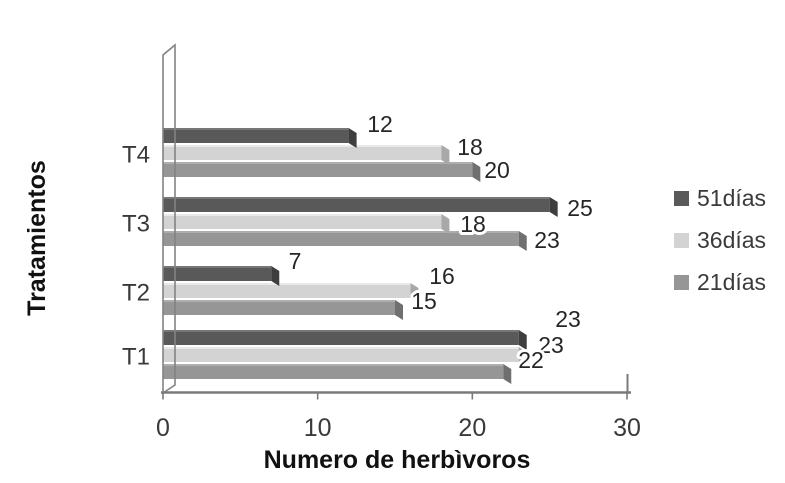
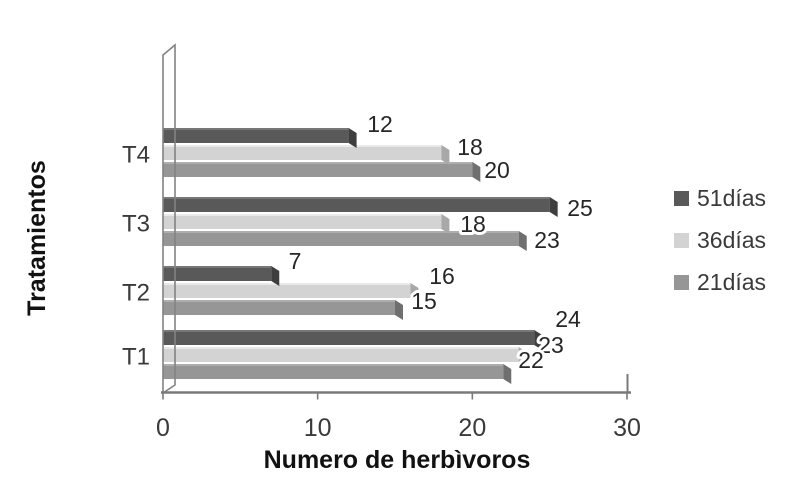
51días/T1: 23 -> 24
